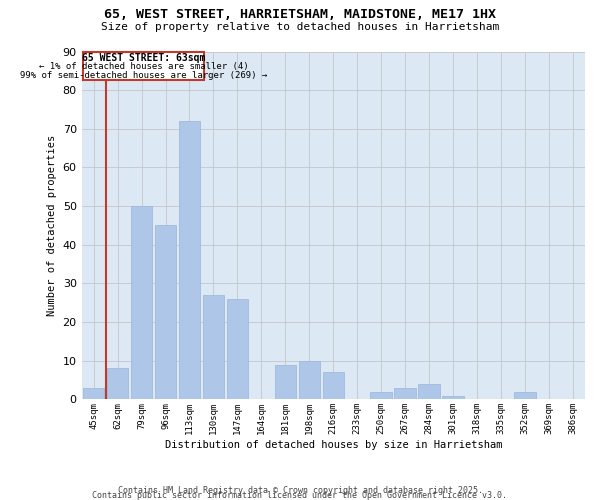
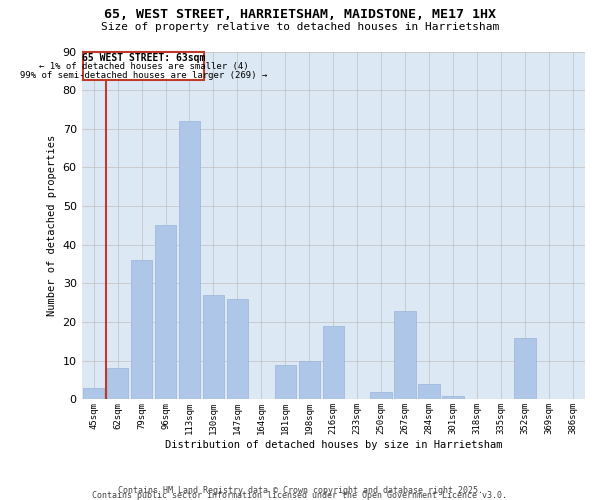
79sqm: 50 -> 36
216sqm: 7 -> 19
267sqm: 3 -> 23
352sqm: 2 -> 16
